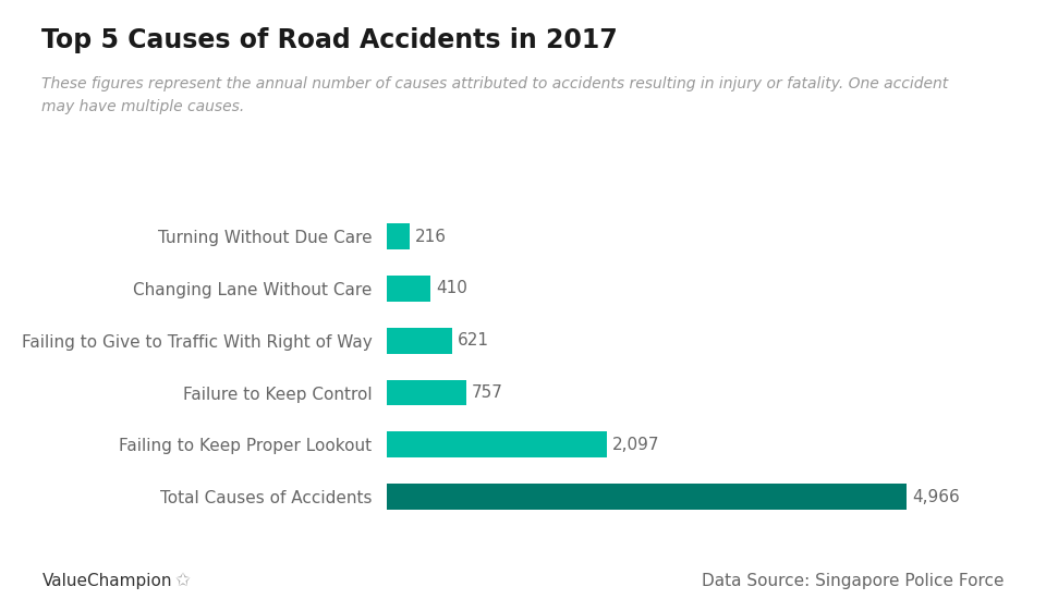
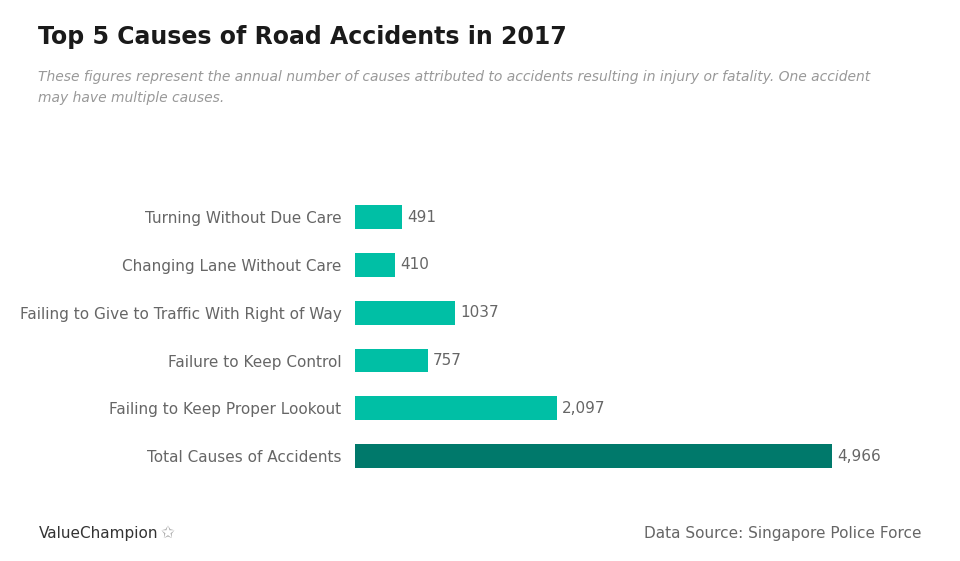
Turning Without Due Care: 216 -> 491
Failing to Give to Traffic With Right of Way: 621 -> 1037
